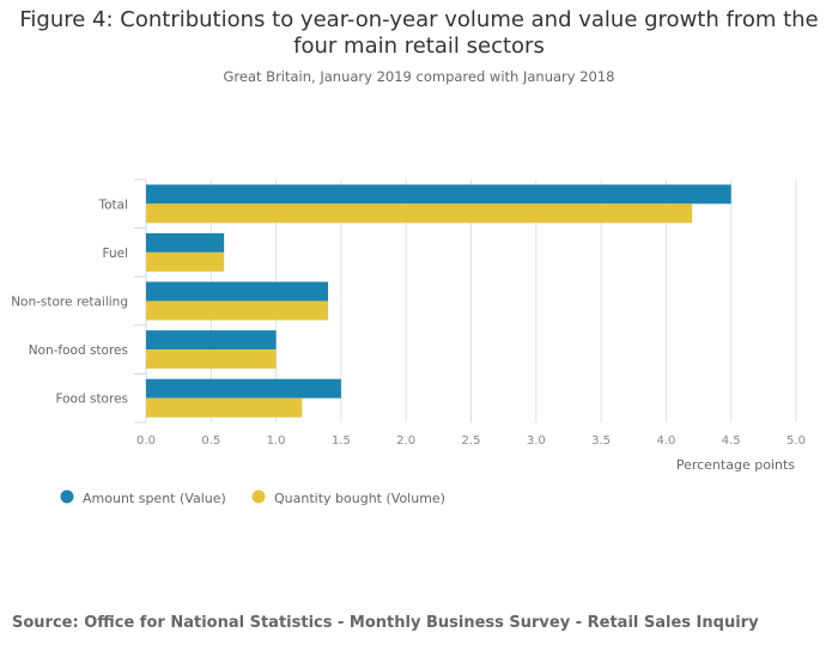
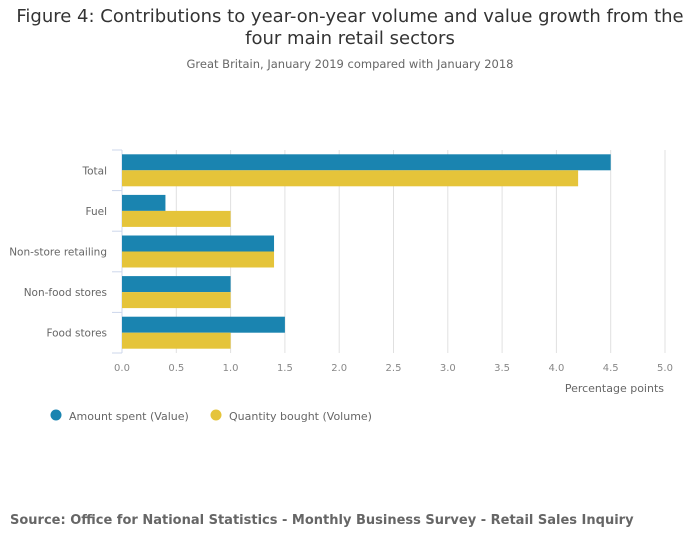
Amount spent (Value)/Fuel: 0.6 -> 0.4
Quantity bought (Volume)/Fuel: 0.6 -> 1.0
Quantity bought (Volume)/Food stores: 1.2 -> 1.0
